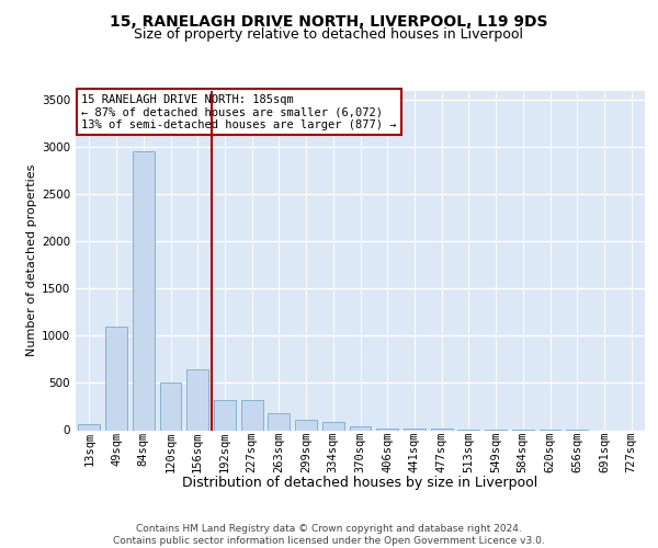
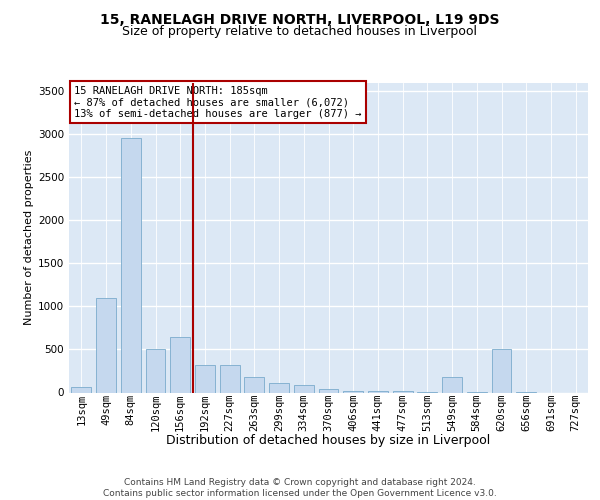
549sqm: 0 -> 180
620sqm: 0 -> 500
